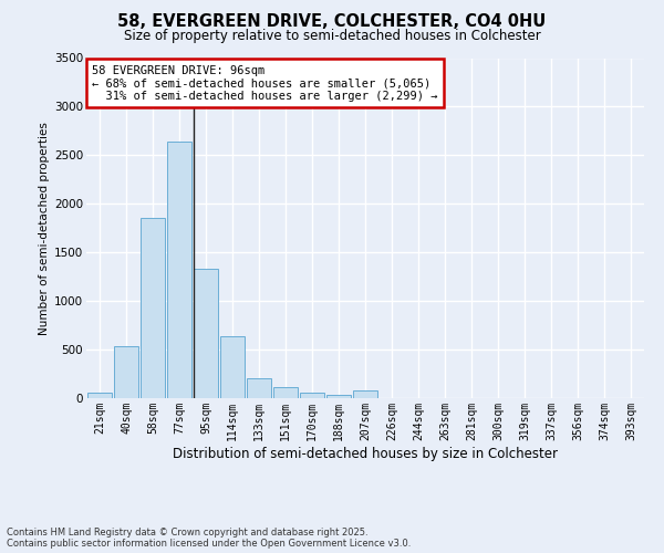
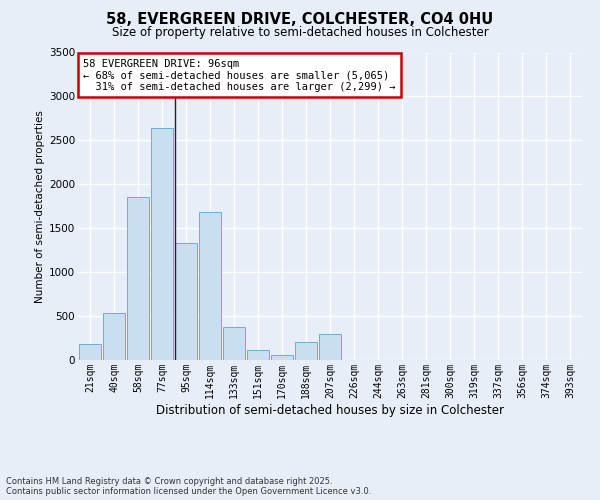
21sqm: 60 -> 180
114sqm: 640 -> 1680
133sqm: 210 -> 380
188sqm: 30 -> 200
207sqm: 80 -> 300
